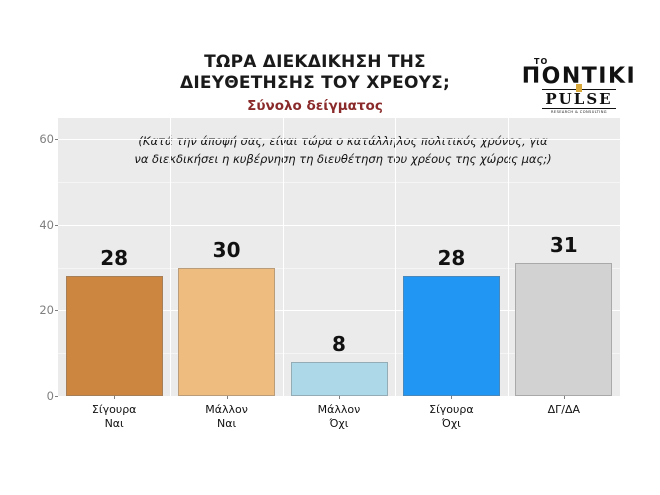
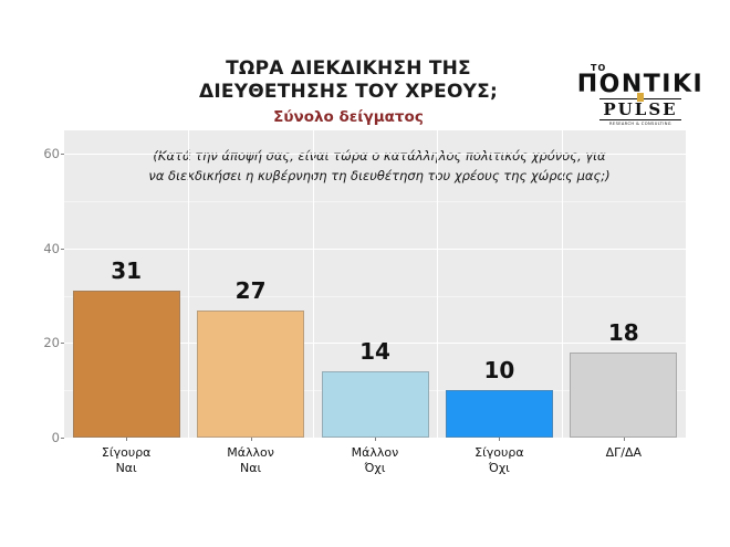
Σίγουρα Ναι: 28 -> 31
Μάλλον Ναι: 30 -> 27
Μάλλον Όχι: 8 -> 14
Σίγουρα Όχι: 28 -> 10
ΔΓ/ΔΑ: 31 -> 18
